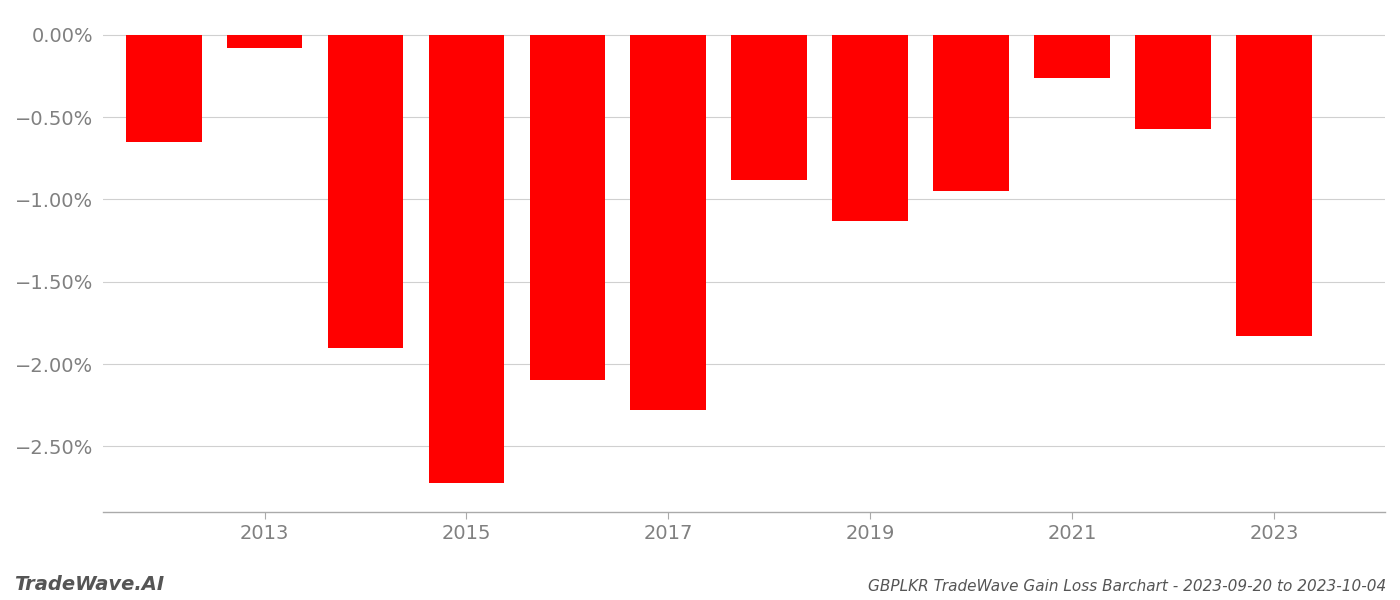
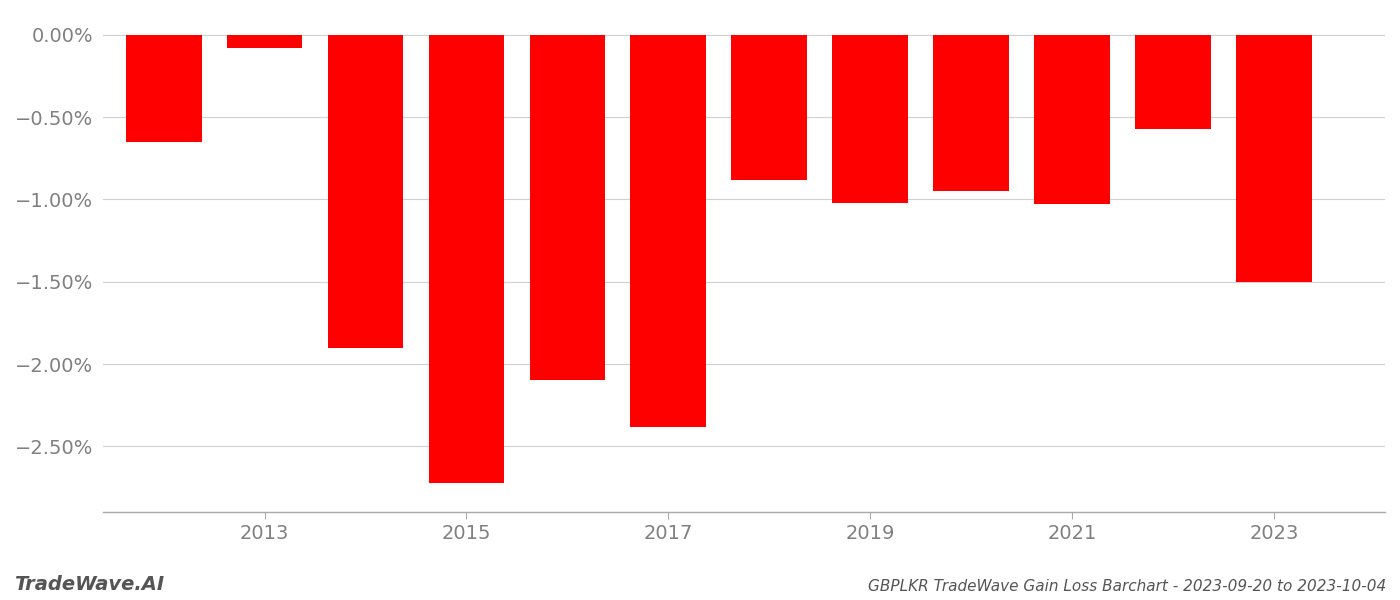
2017: -2.28% -> -2.38%
2019: -1.13% -> -1.02%
2021: -0.26% -> -1.03%
2023: -1.83% -> -1.50%
